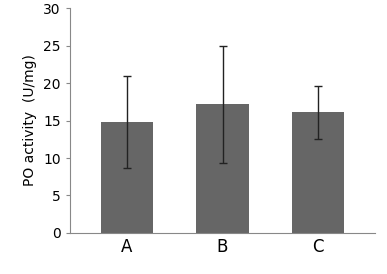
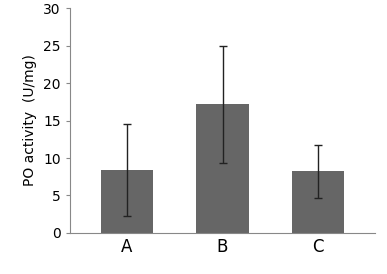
A: 14.8 -> 8.4
C: 16.1 -> 8.2
